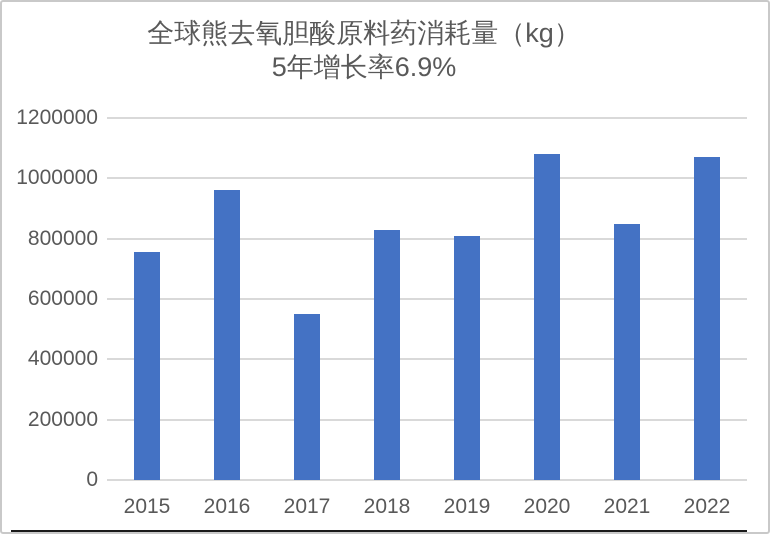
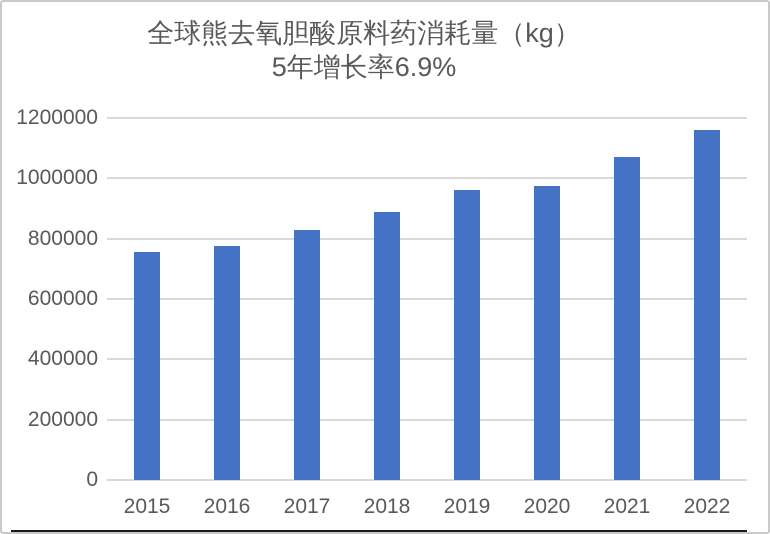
2016: 960000 -> 780000
2017: 550000 -> 830000
2018: 830000 -> 890000
2019: 810000 -> 960000
2020: 1080000 -> 980000
2021: 850000 -> 1070000
2022: 1070000 -> 1160000
